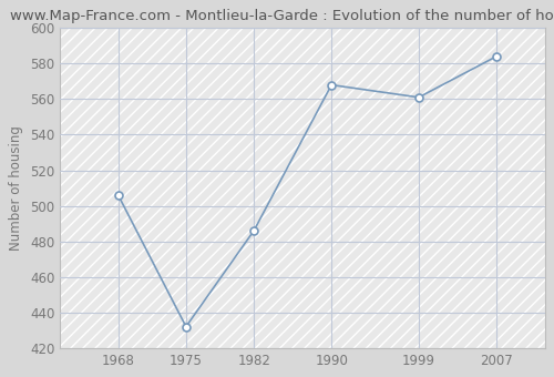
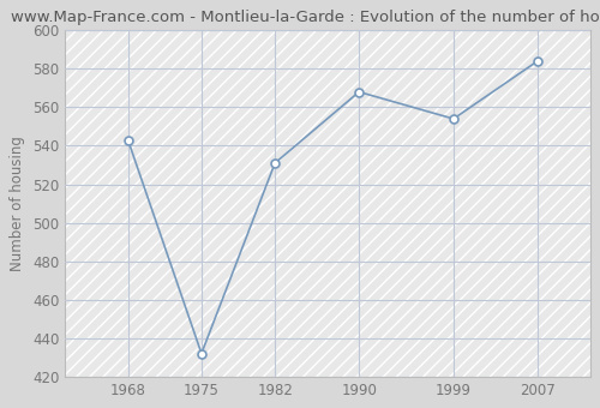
1968: 506 -> 543
1982: 486 -> 531
1999: 561 -> 554
